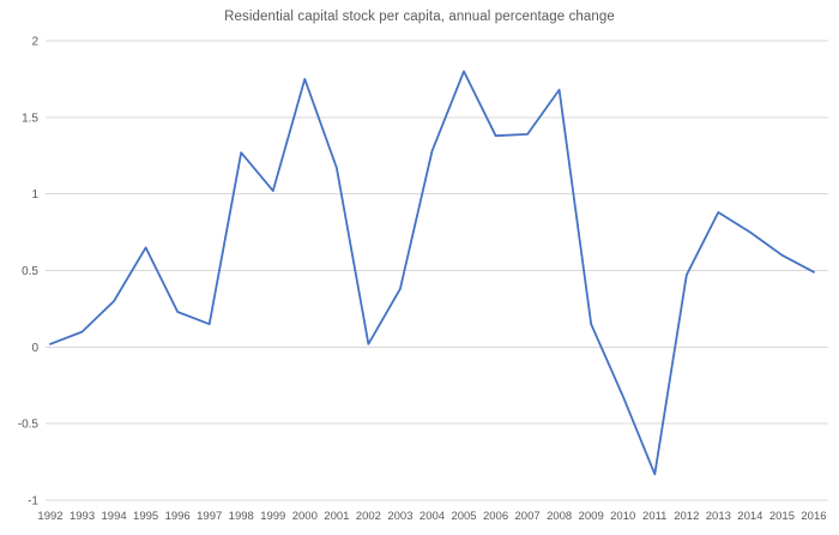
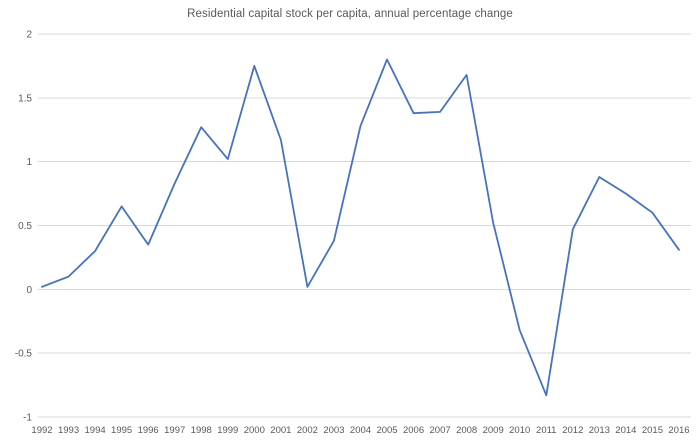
1996: 0.23 -> 0.35
1997: 0.15 -> 0.83
2009: 0.15 -> 0.52
2016: 0.49 -> 0.31
